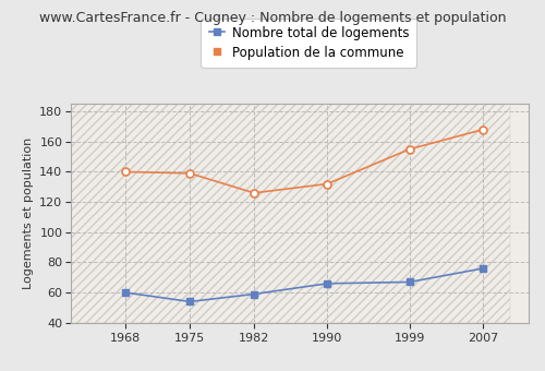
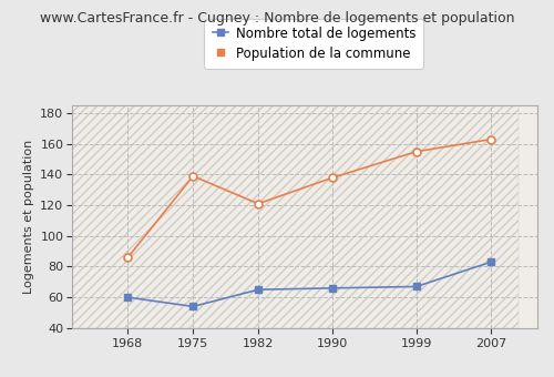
Population de la commune/1968: 140 -> 86
Nombre total de logements/1982: 59 -> 65
Population de la commune/1982: 126 -> 121
Population de la commune/1990: 132 -> 138
Nombre total de logements/2007: 76 -> 83
Population de la commune/2007: 168 -> 163
